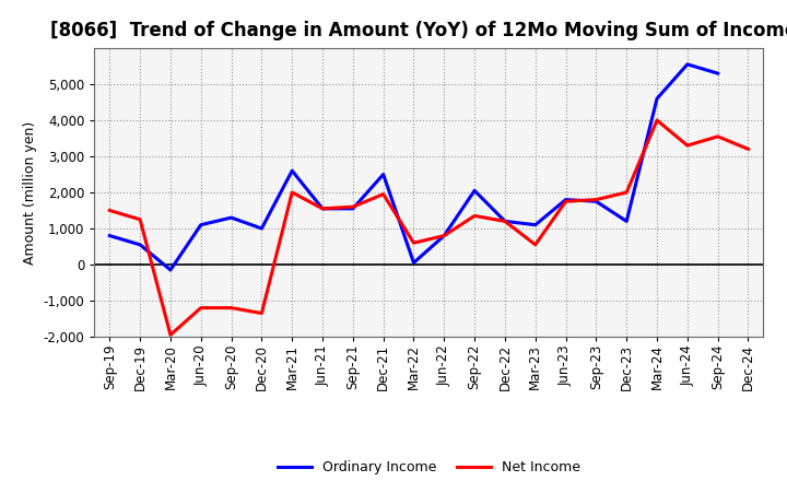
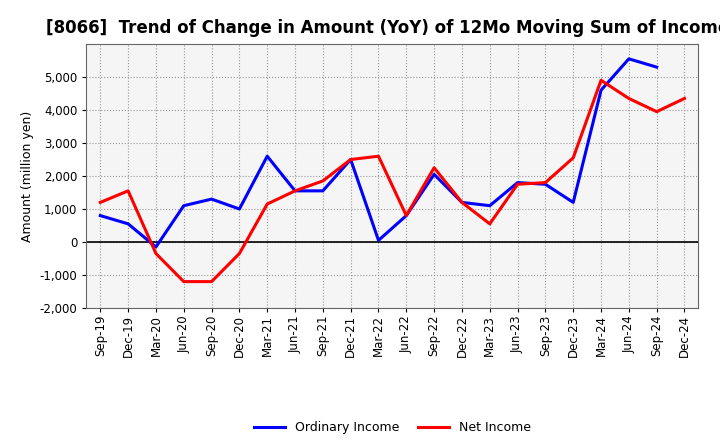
Net Income/Sep-19: 1,500 -> 1,200
Net Income/Dec-19: 1,250 -> 1,550
Net Income/Mar-20: -1,950 -> -350
Net Income/Dec-20: -1,350 -> -350
Net Income/Mar-21: 2,000 -> 1,150
Net Income/Sep-21: 1,600 -> 1,850
Net Income/Dec-21: 1,950 -> 2,500
Net Income/Mar-22: 600 -> 2,600
Net Income/Sep-22: 1,350 -> 2,250
Net Income/Dec-23: 2,000 -> 2,550
Net Income/Mar-24: 4,000 -> 4,900
Net Income/Jun-24: 3,300 -> 4,350
Net Income/Sep-24: 3,550 -> 3,950
Net Income/Dec-24: 3,200 -> 4,350
